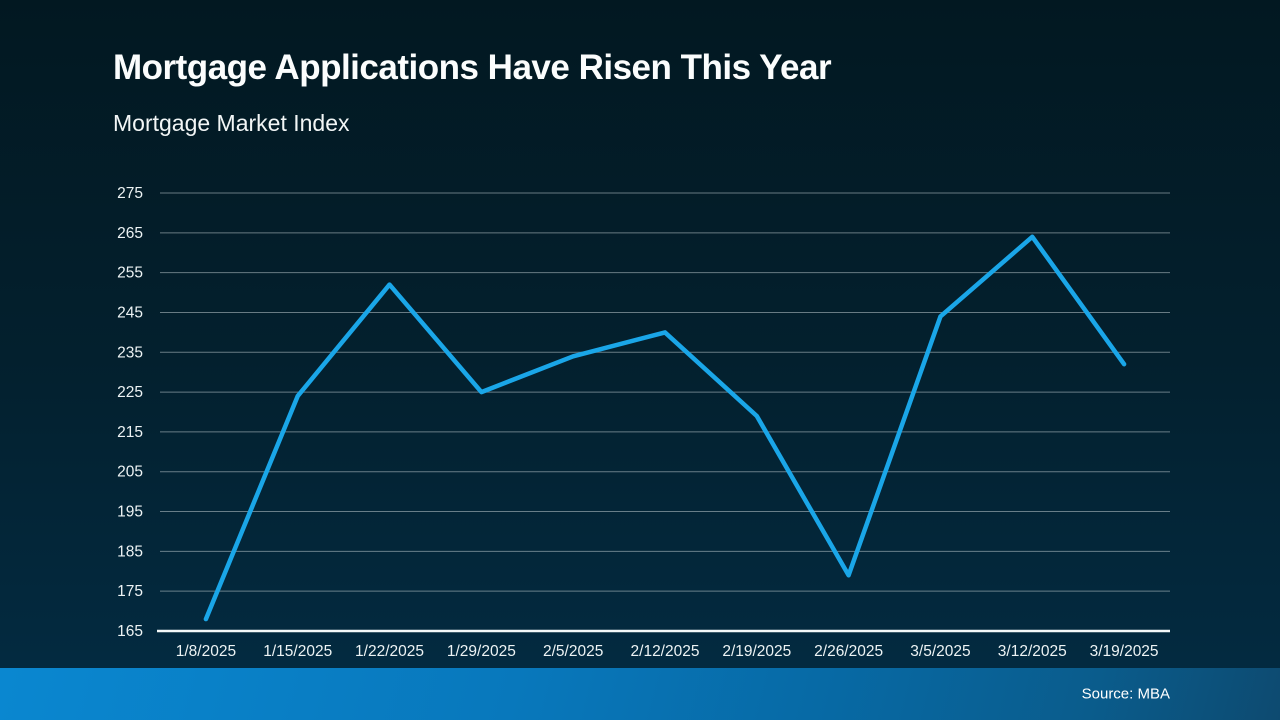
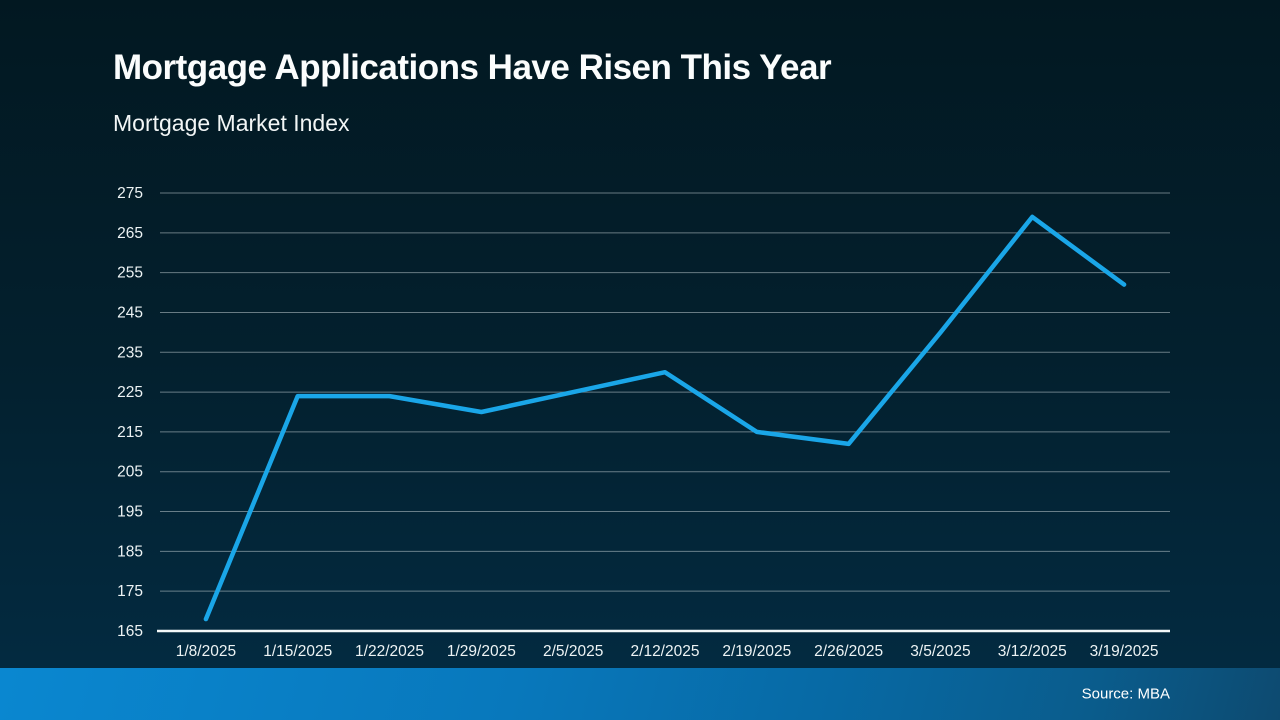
1/22/2025: 252 -> 224
1/29/2025: 225 -> 220
2/5/2025: 234 -> 225
2/12/2025: 240 -> 230
2/19/2025: 219 -> 215
2/26/2025: 179 -> 212
3/5/2025: 244 -> 240
3/12/2025: 264 -> 269
3/19/2025: 232 -> 252
